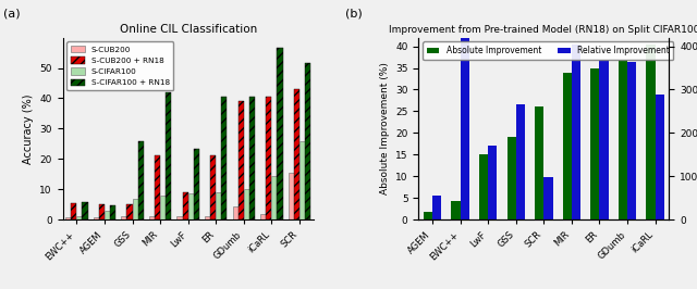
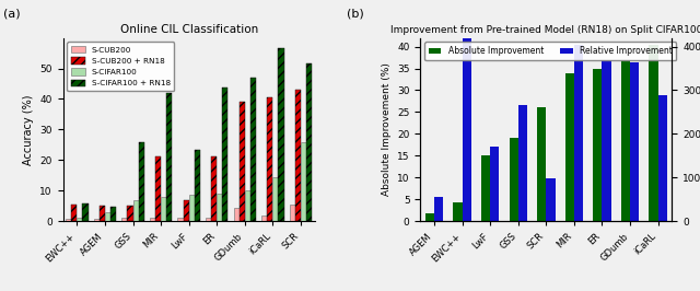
Online CIL Classification/S-CUB200 + RN18/LwF: 9.0 -> 7.0
Online CIL Classification/S-CIFAR100 + RN18/ER: 40.5 -> 43.8
Online CIL Classification/S-CIFAR100 + RN18/GDumb: 40.5 -> 47.0
Online CIL Classification/S-CUB200/SCR: 15.5 -> 5.5
